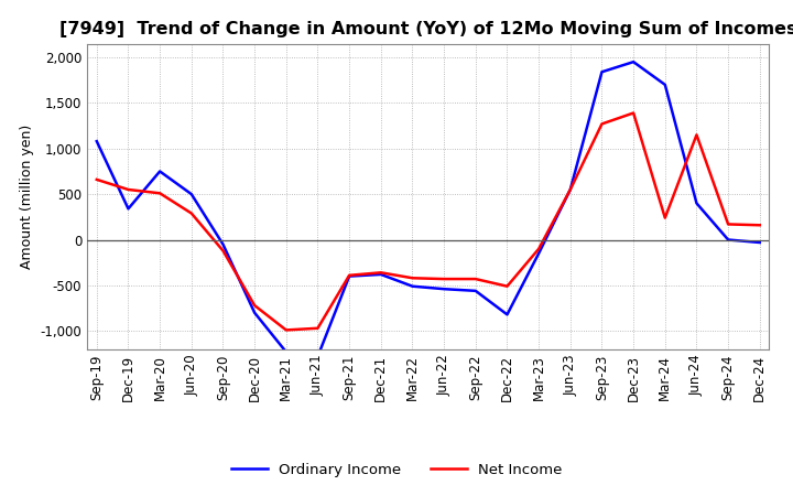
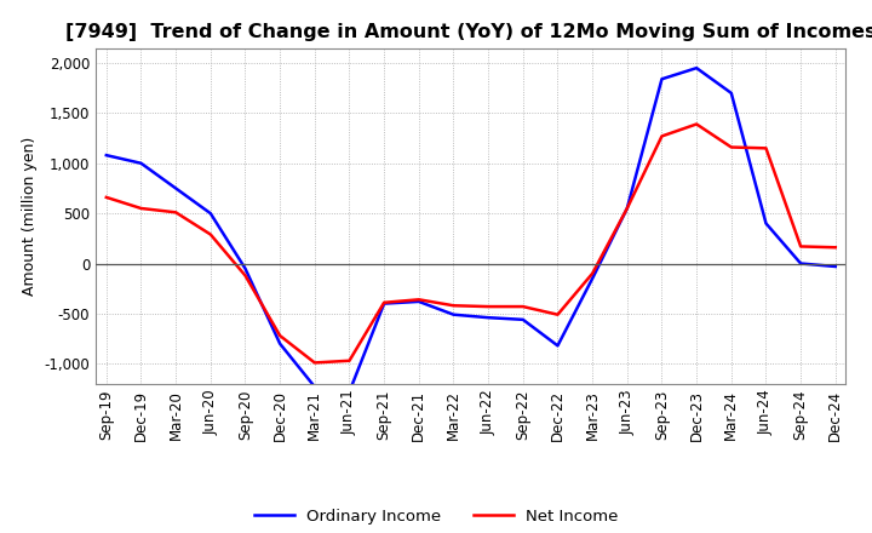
Ordinary Income/Dec-19: 340 -> 1,000
Net Income/Mar-24: 240 -> 1,160
